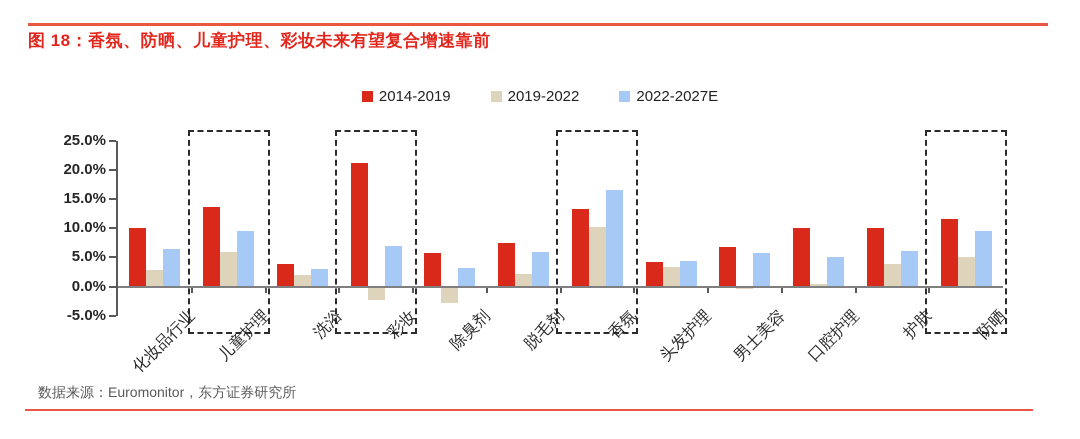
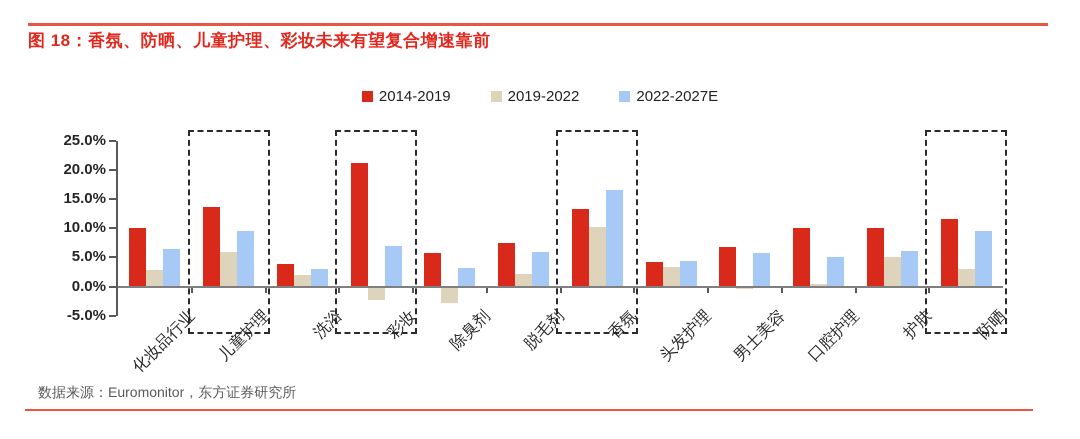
2019-2022/护肤: 4% -> 5%
2019-2022/防晒: 5% -> 3%
